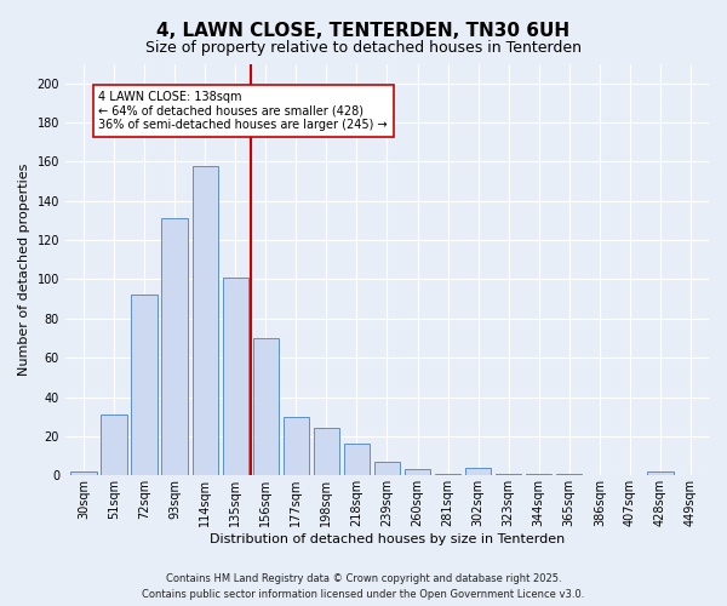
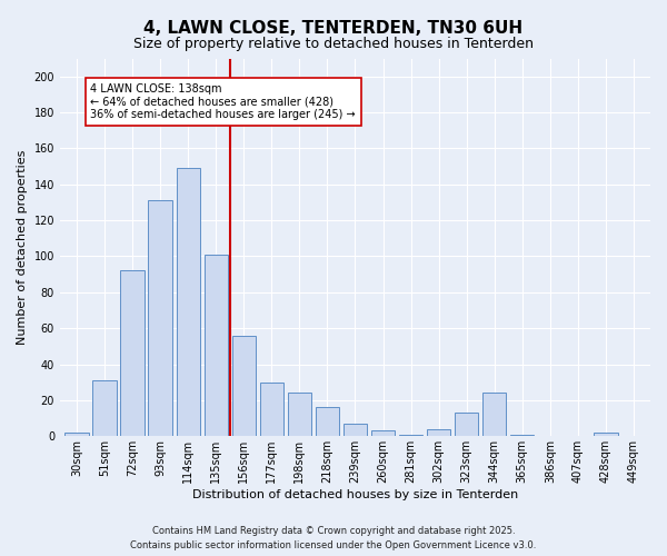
114sqm: 158 -> 149
156sqm: 70 -> 56
323sqm: 1 -> 13
344sqm: 1 -> 24
